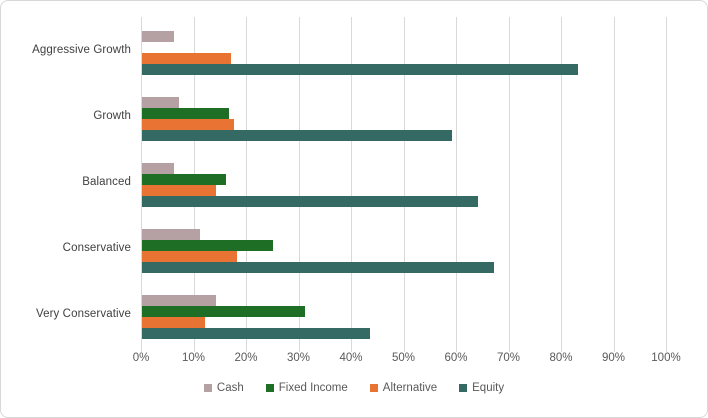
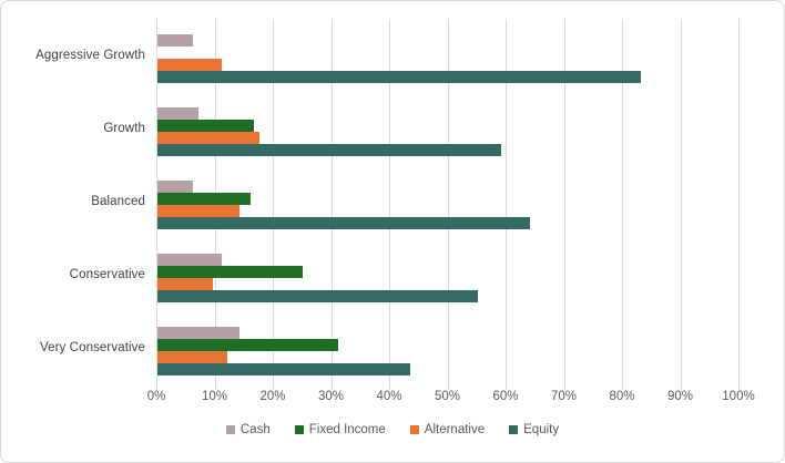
Alternative/Aggressive Growth: 17% -> 11%
Alternative/Conservative: 18% -> 10%
Equity/Conservative: 67% -> 55%
